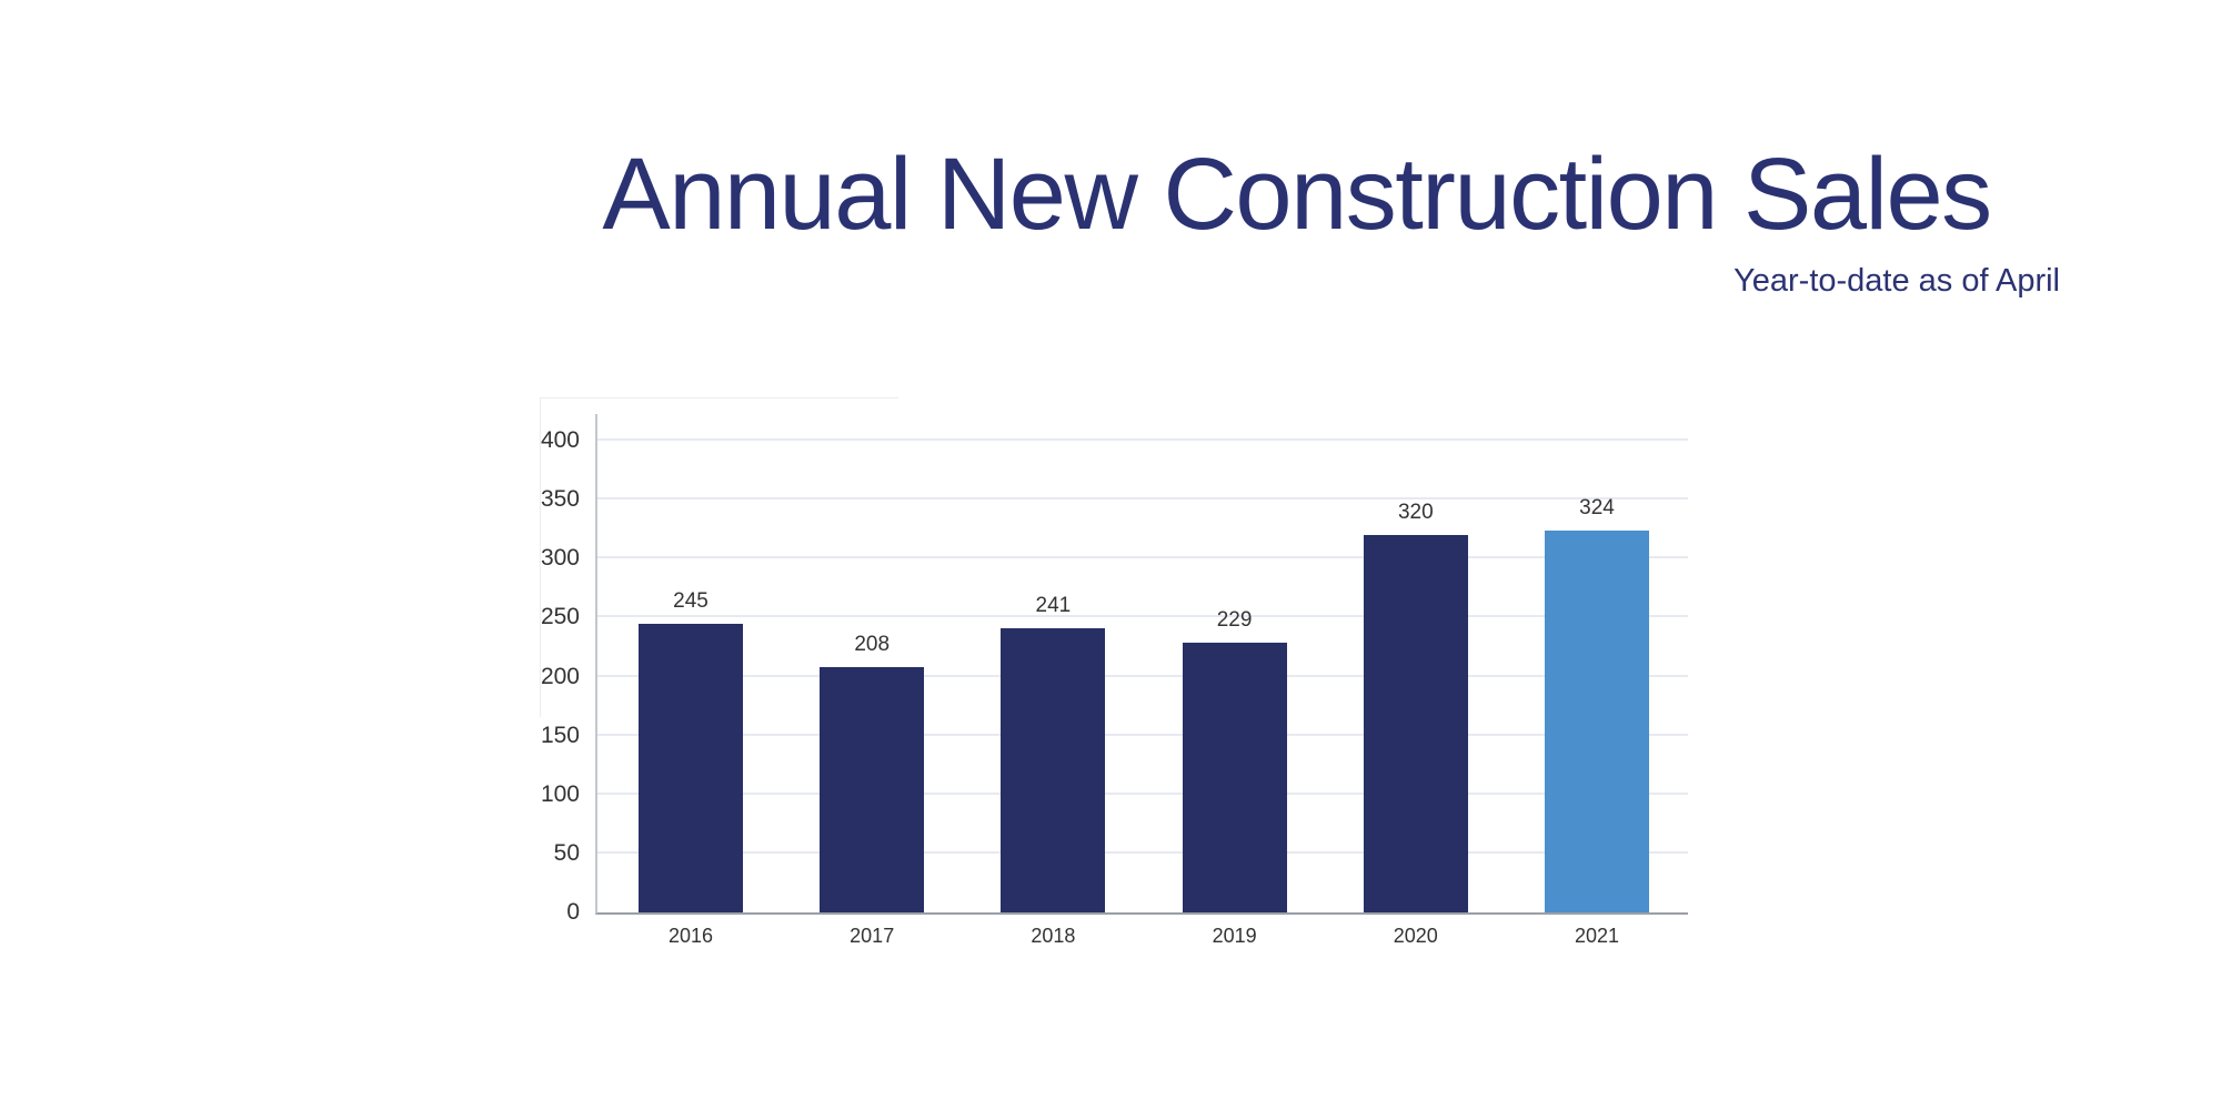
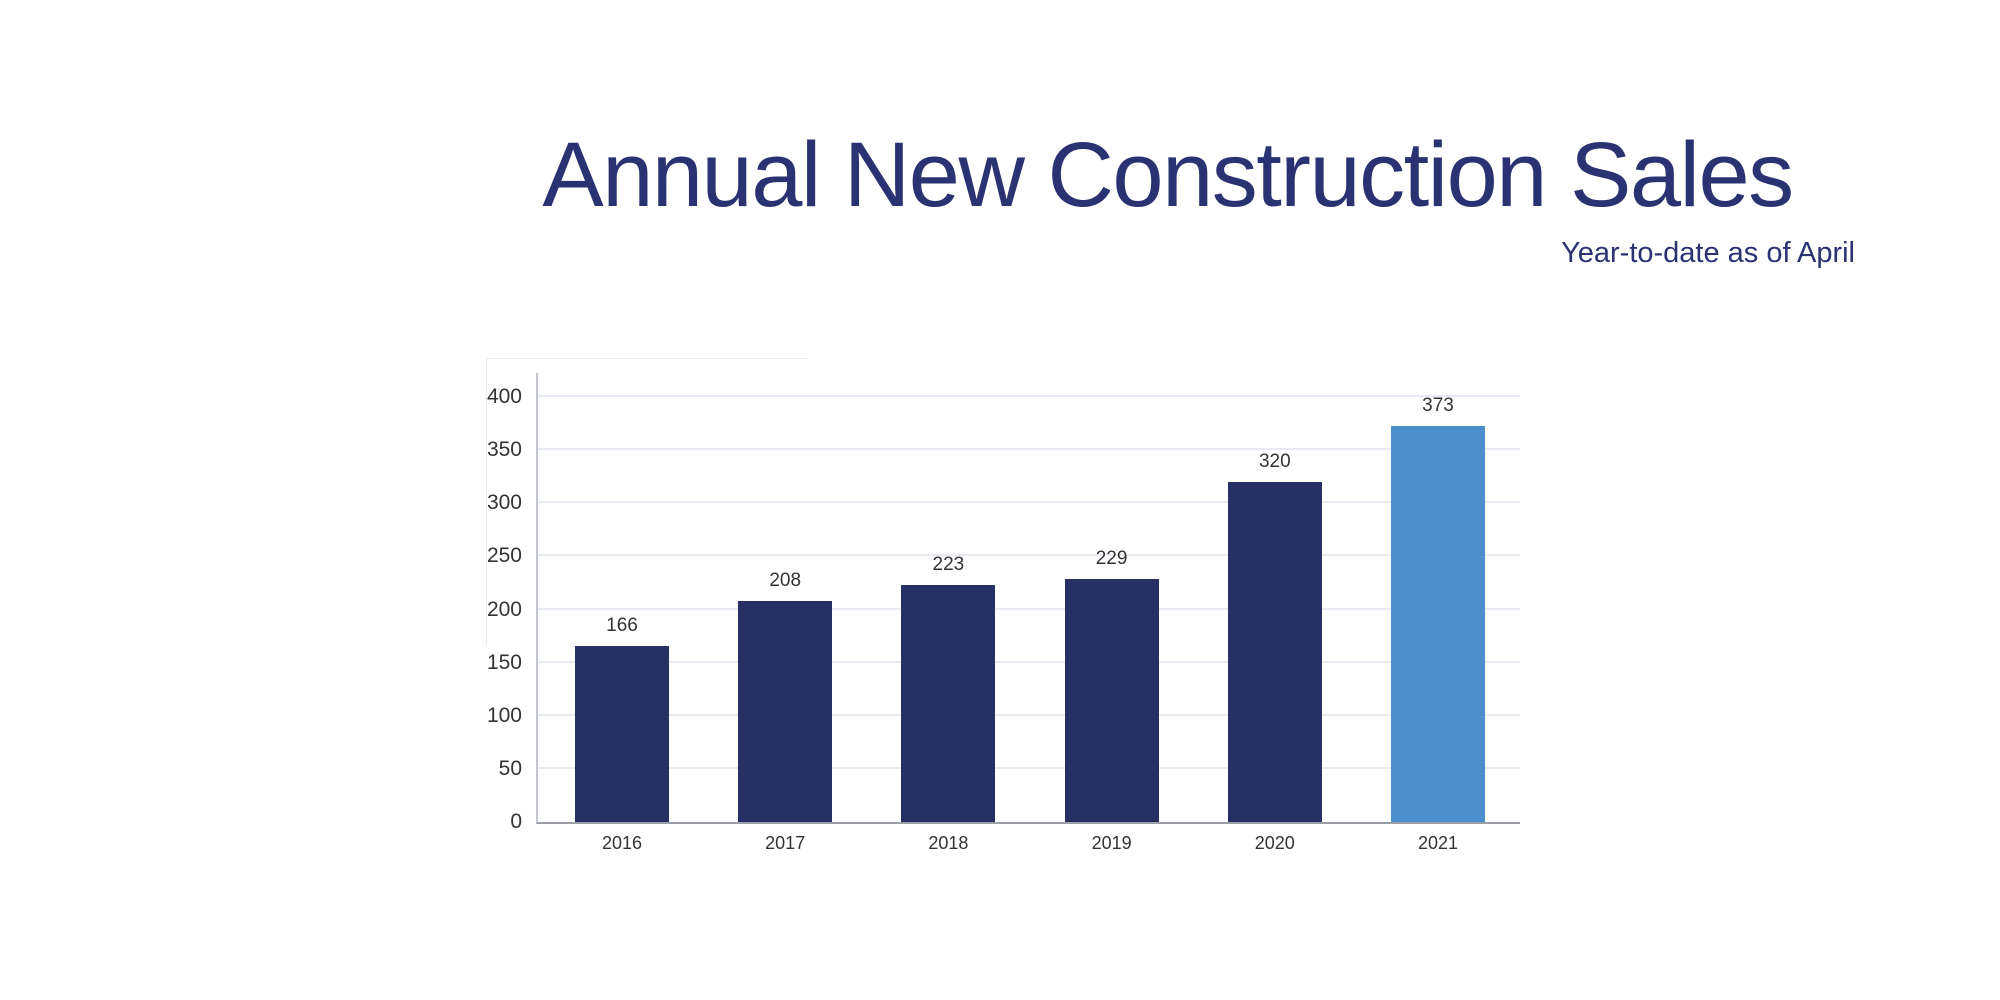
2016: 245 -> 166
2018: 241 -> 223
2021: 324 -> 373
